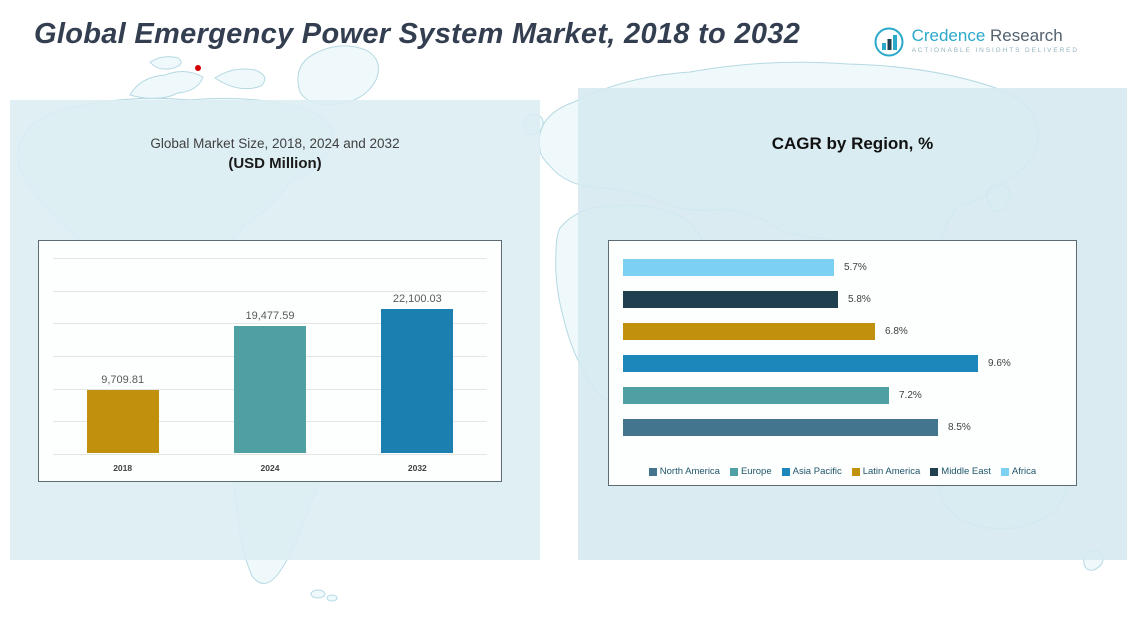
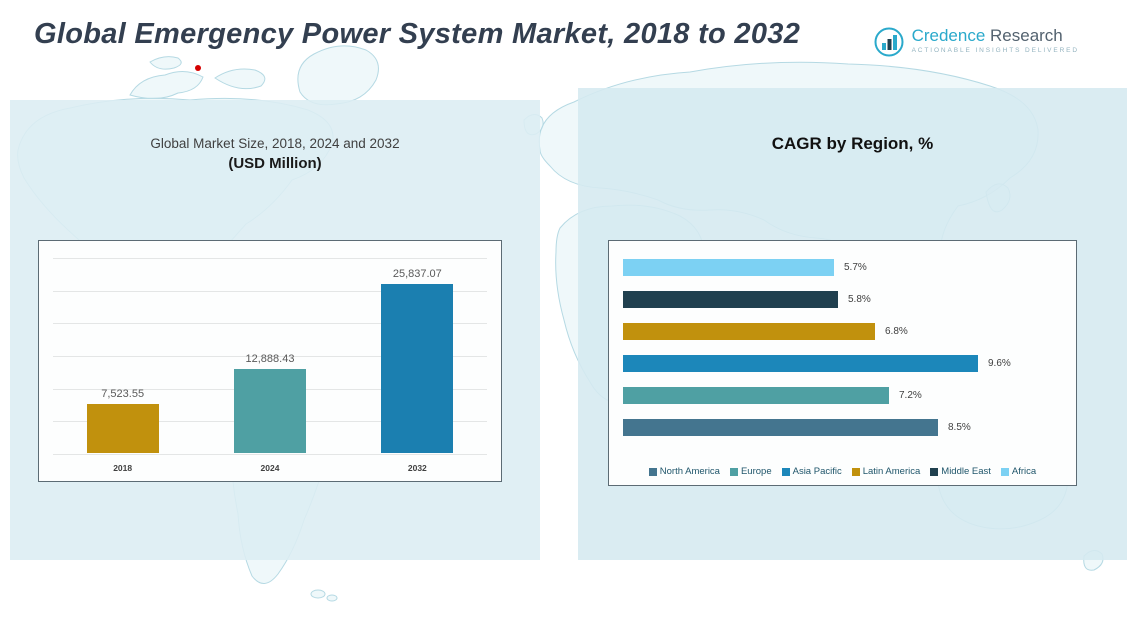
Global Market Size, 2018, 2024 and 2032 (USD Million)/2018: 9,709.81 -> 7,523.55
Global Market Size, 2018, 2024 and 2032 (USD Million)/2024: 19,477.59 -> 12,888.43
Global Market Size, 2018, 2024 and 2032 (USD Million)/2032: 22,100.03 -> 25,837.07
